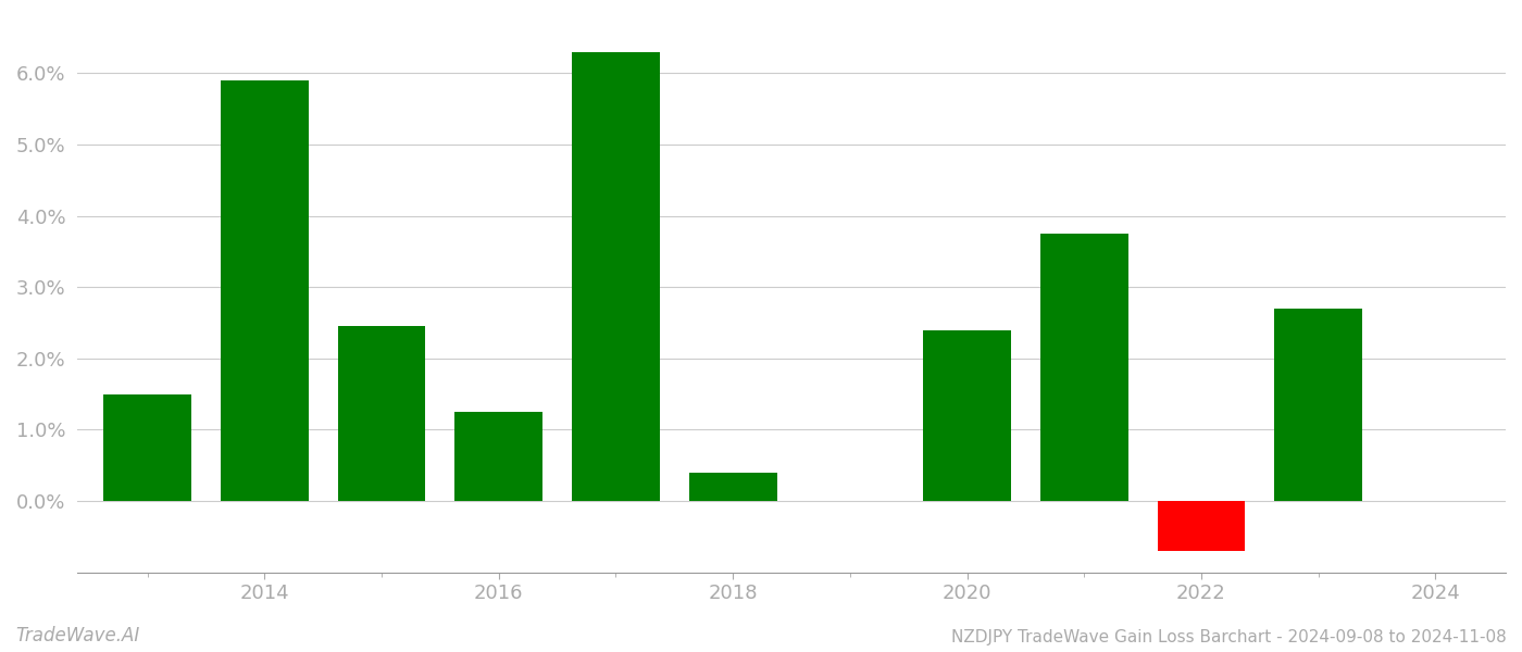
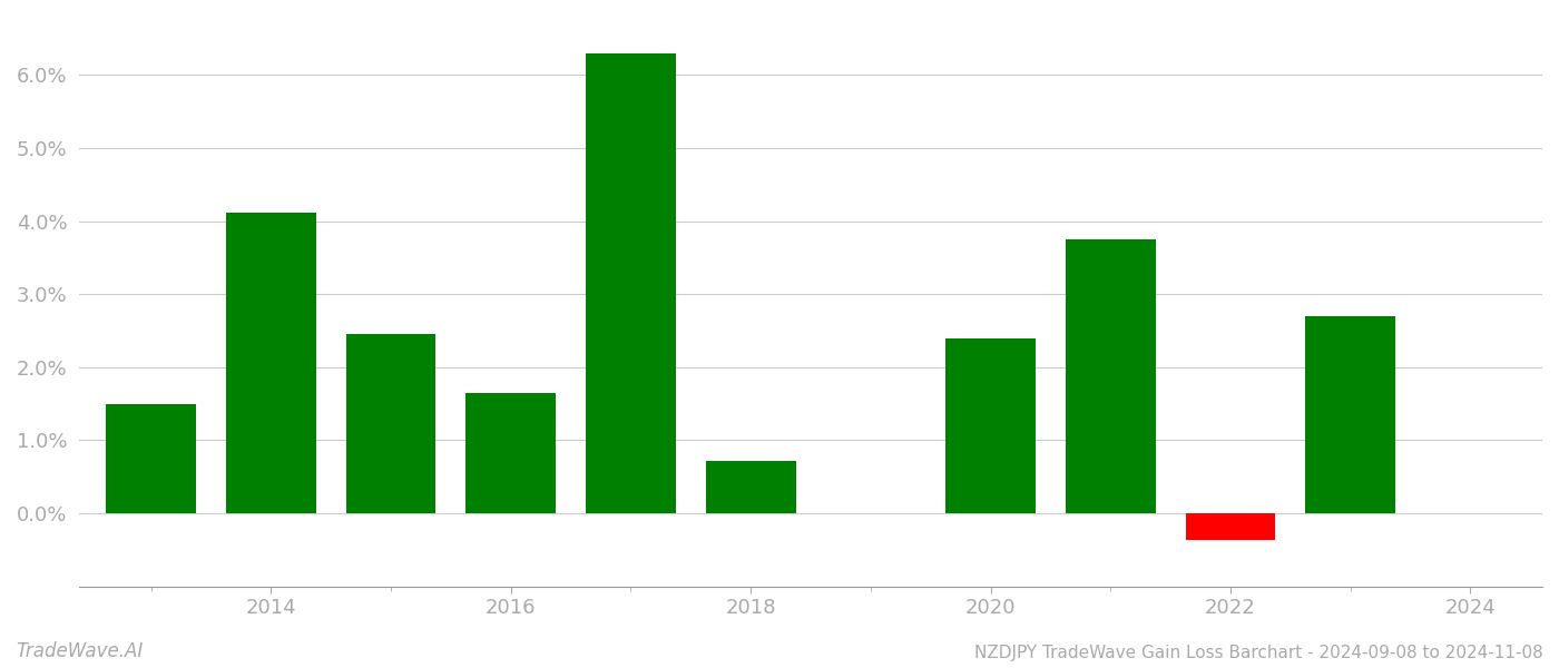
2014: 5.90% -> 4.12%
2016: 1.25% -> 1.64%
2018: 0.40% -> 0.72%
2022: -0.70% -> -0.36%
